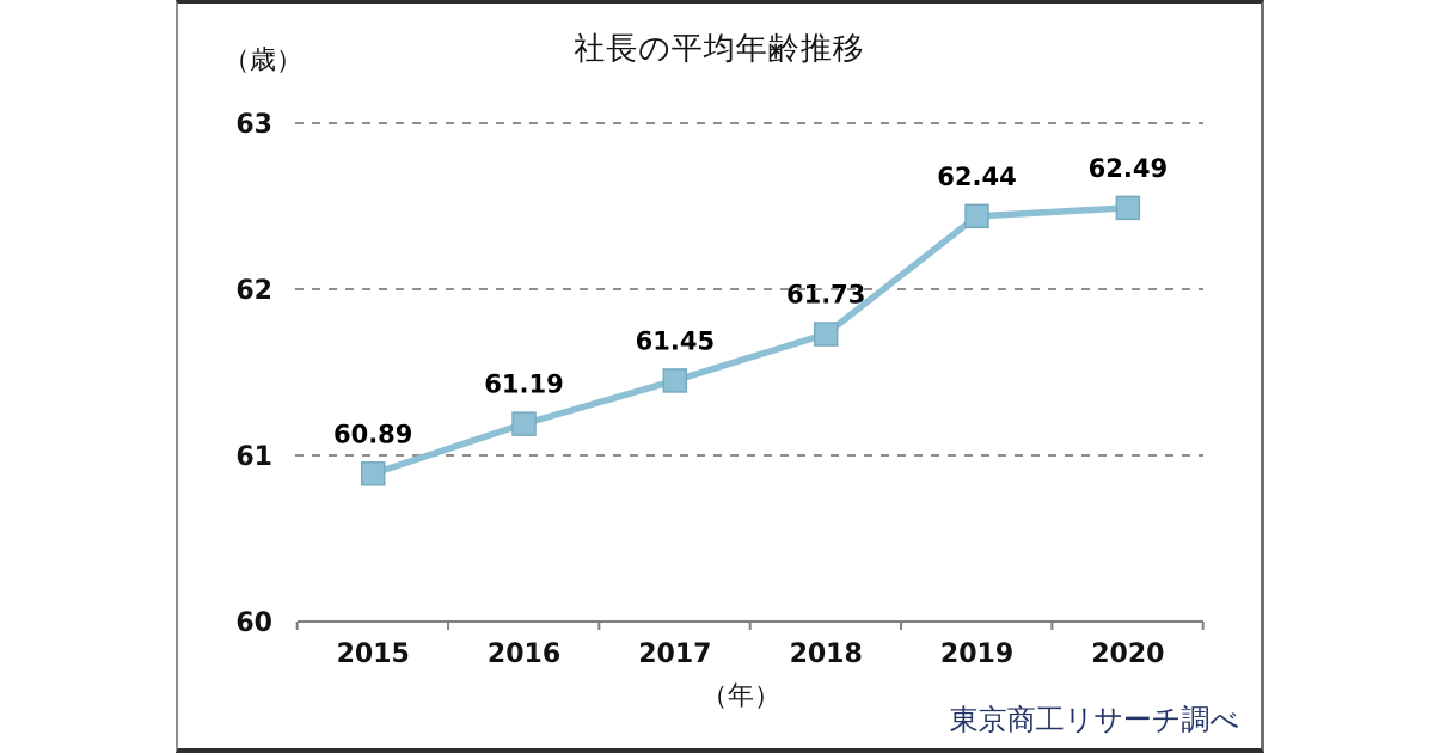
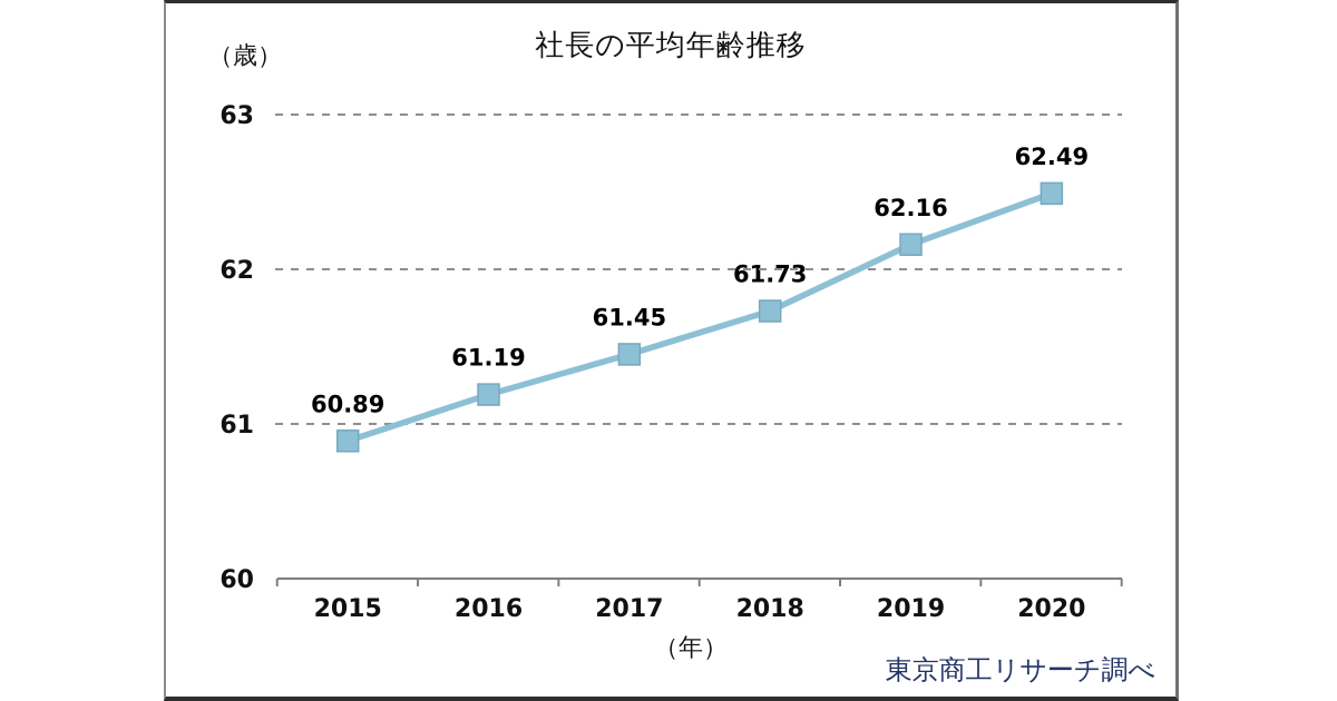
2019: 62.44 -> 62.16
